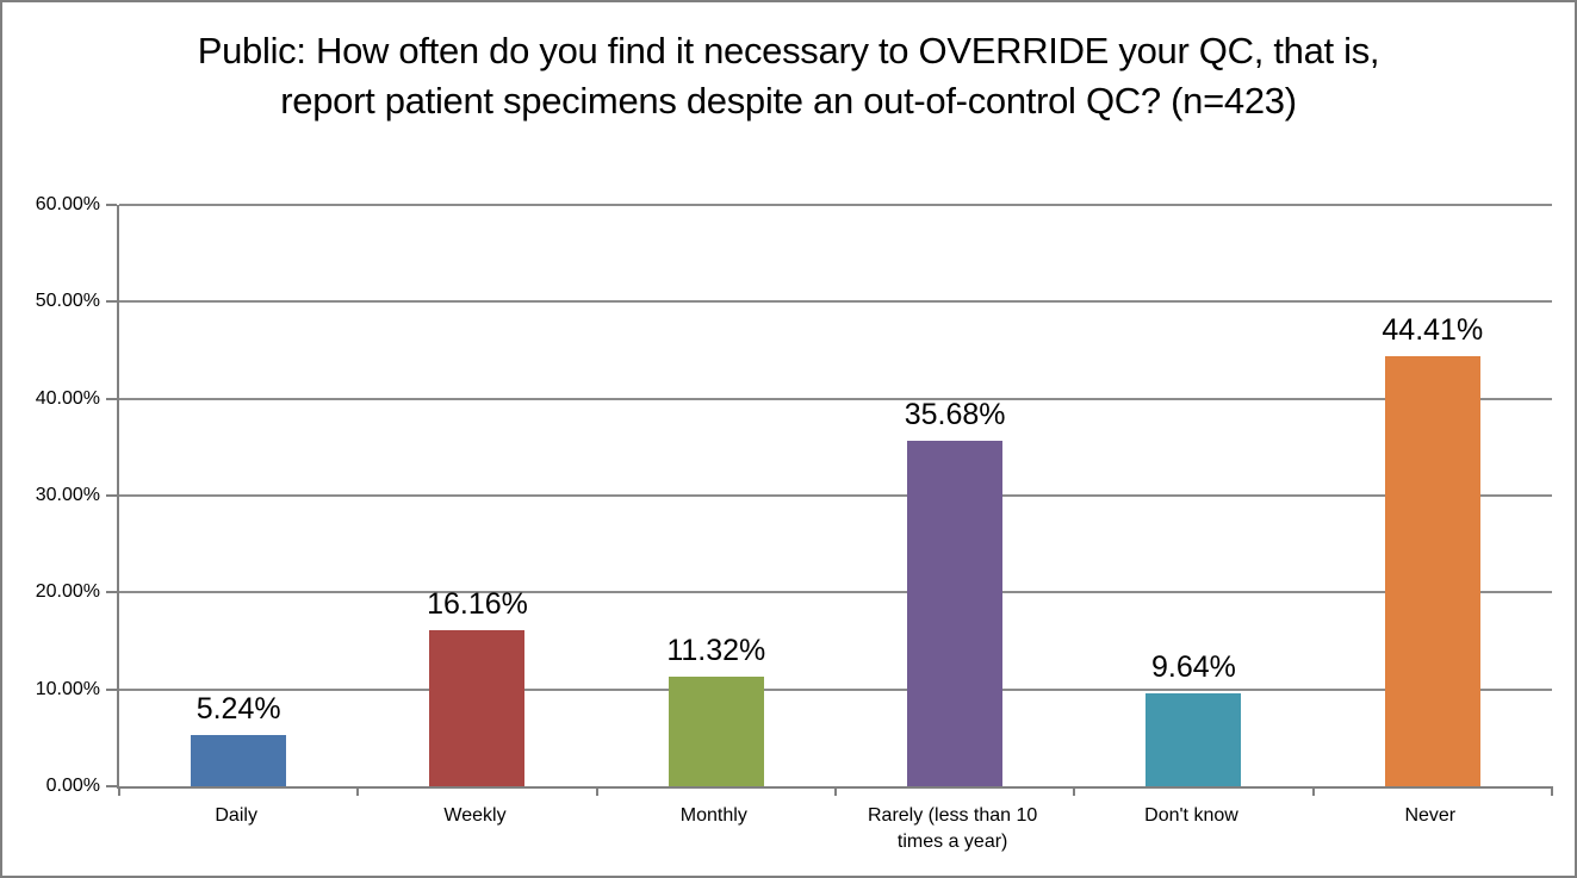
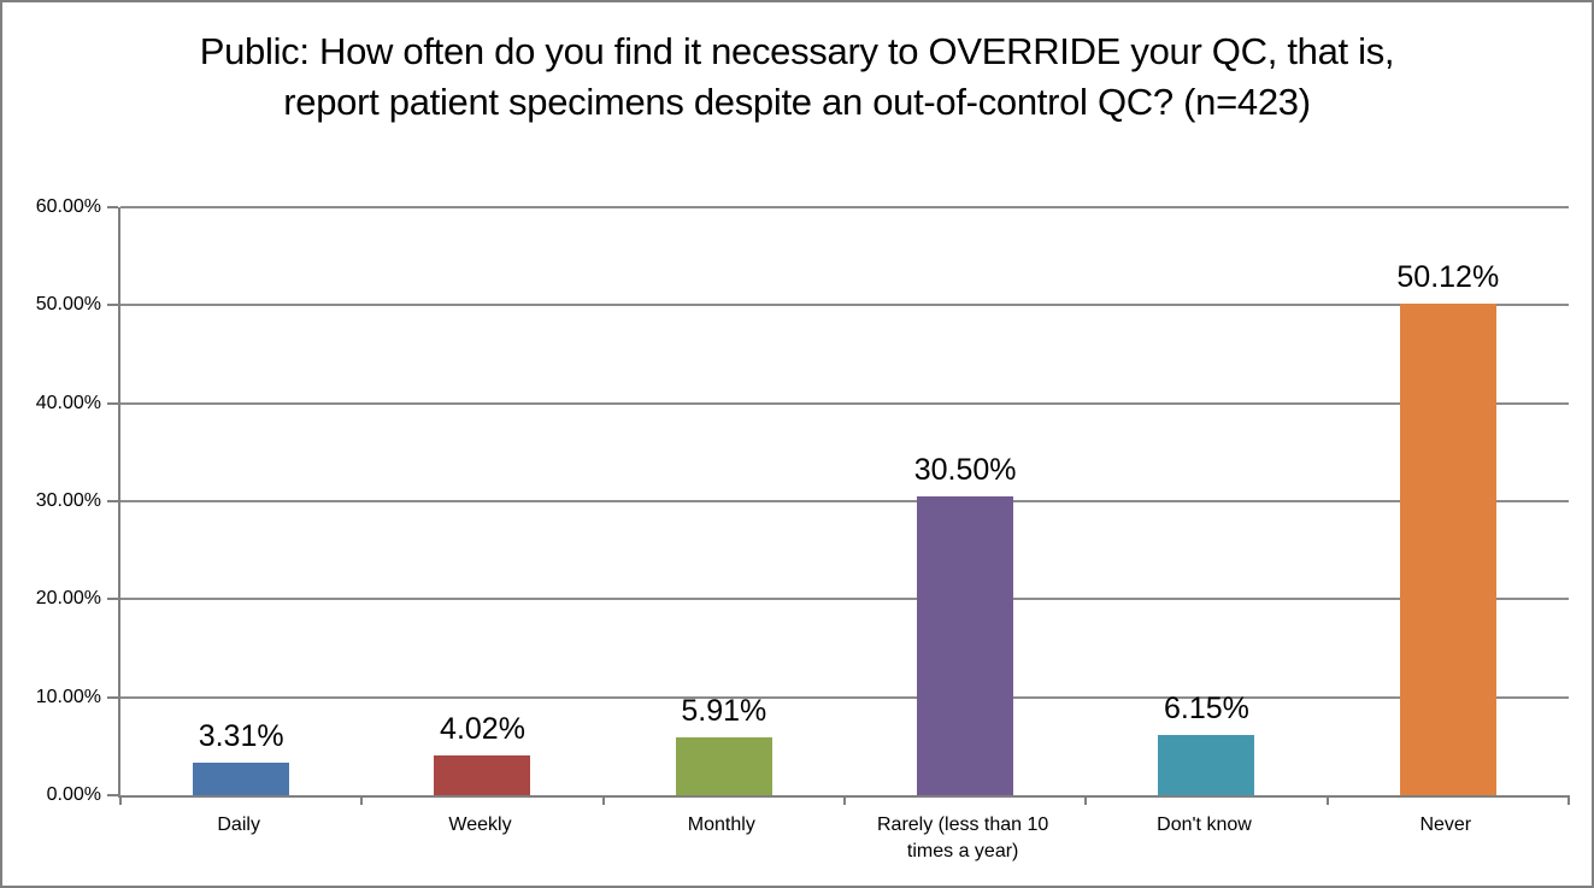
Daily: 5.24% -> 3.31%
Weekly: 16.16% -> 4.02%
Monthly: 11.32% -> 5.91%
Rarely (less than 10 times a year): 35.68% -> 30.50%
Don't know: 9.64% -> 6.15%
Never: 44.41% -> 50.12%
